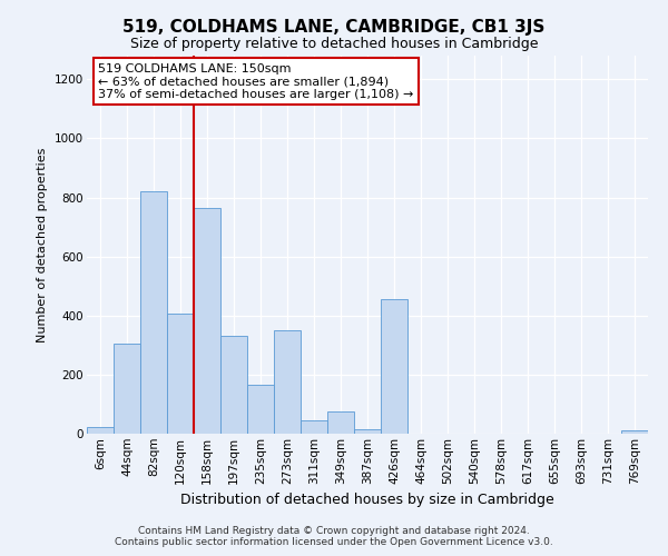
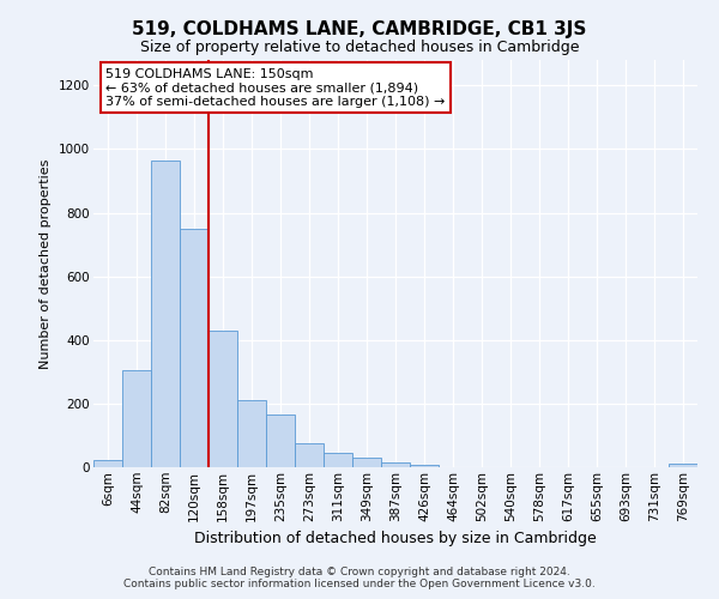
82sqm: 820 -> 965
120sqm: 405 -> 750
158sqm: 765 -> 430
197sqm: 330 -> 210
273sqm: 350 -> 75
349sqm: 75 -> 32
426sqm: 455 -> 8
